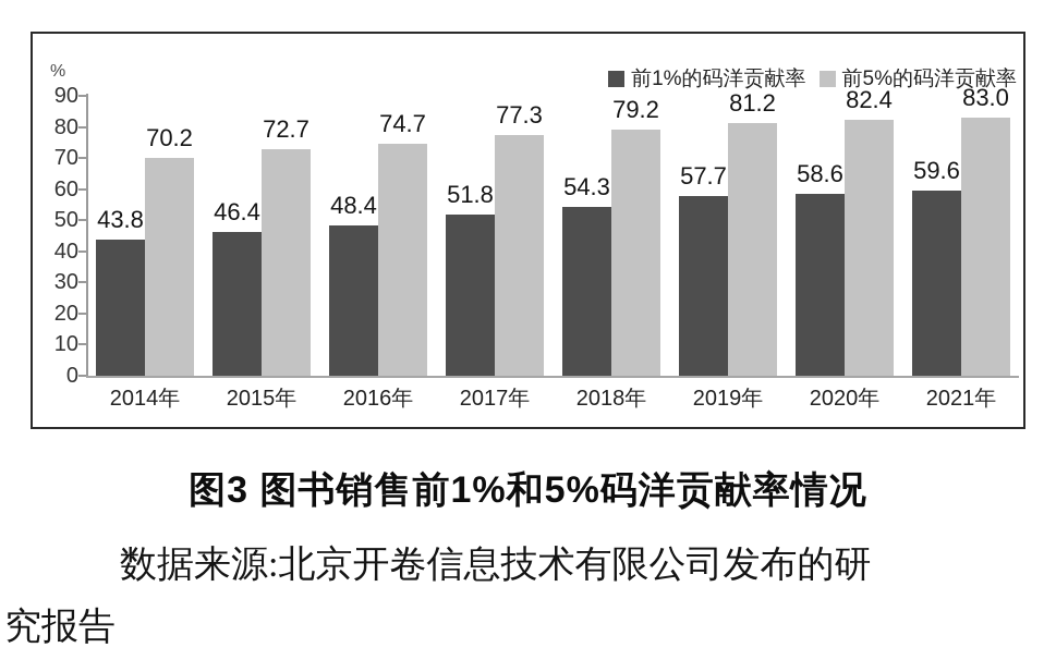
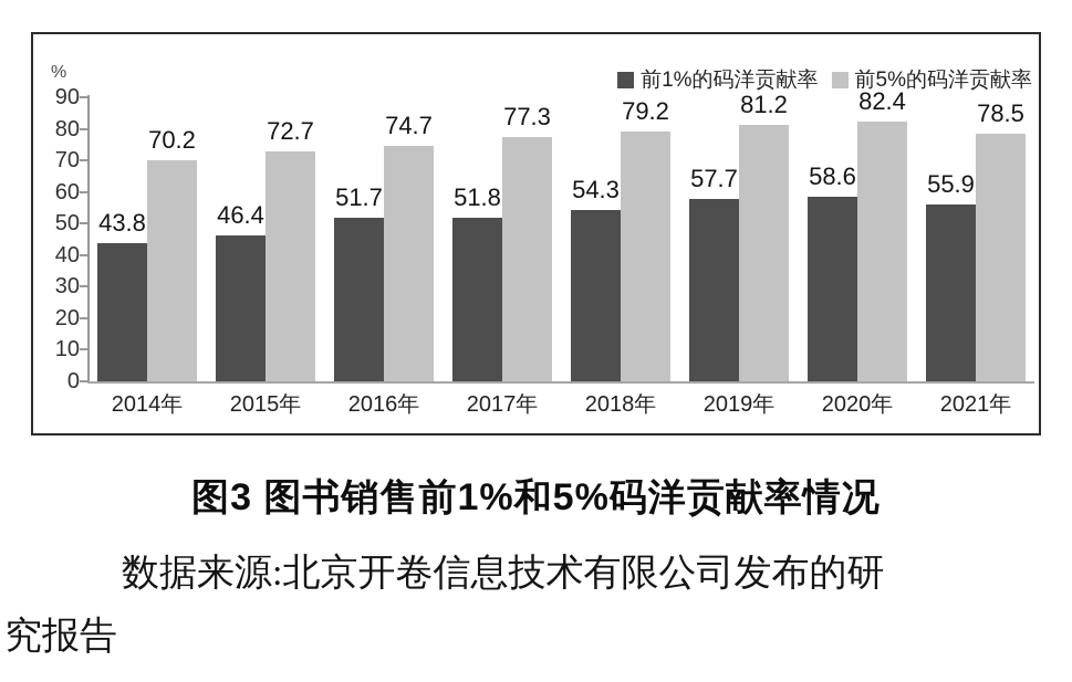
前1%的码洋贡献率/2016年: 48.4 -> 51.7
前1%的码洋贡献率/2021年: 59.6 -> 55.9
前5%的码洋贡献率/2021年: 83.0 -> 78.5
